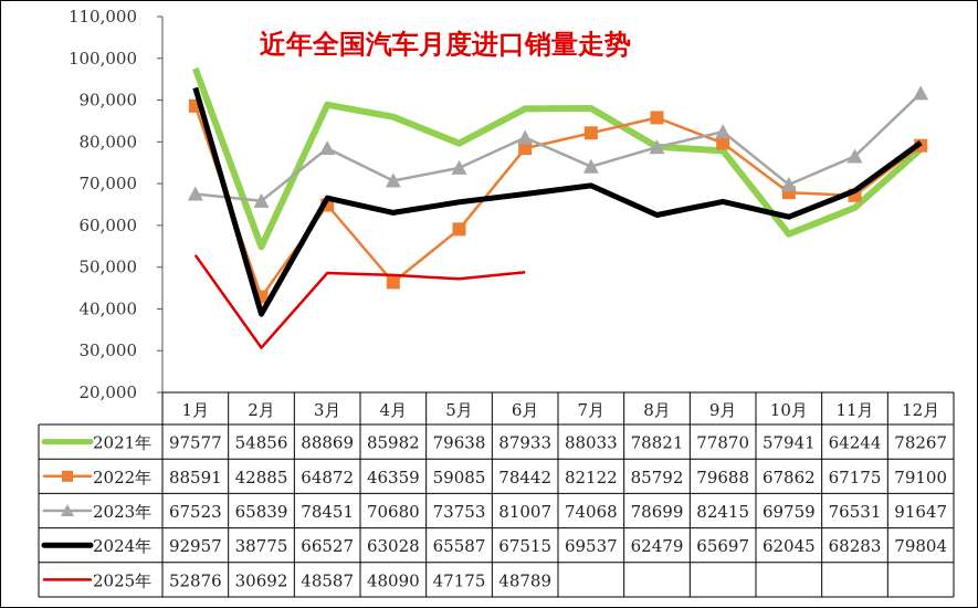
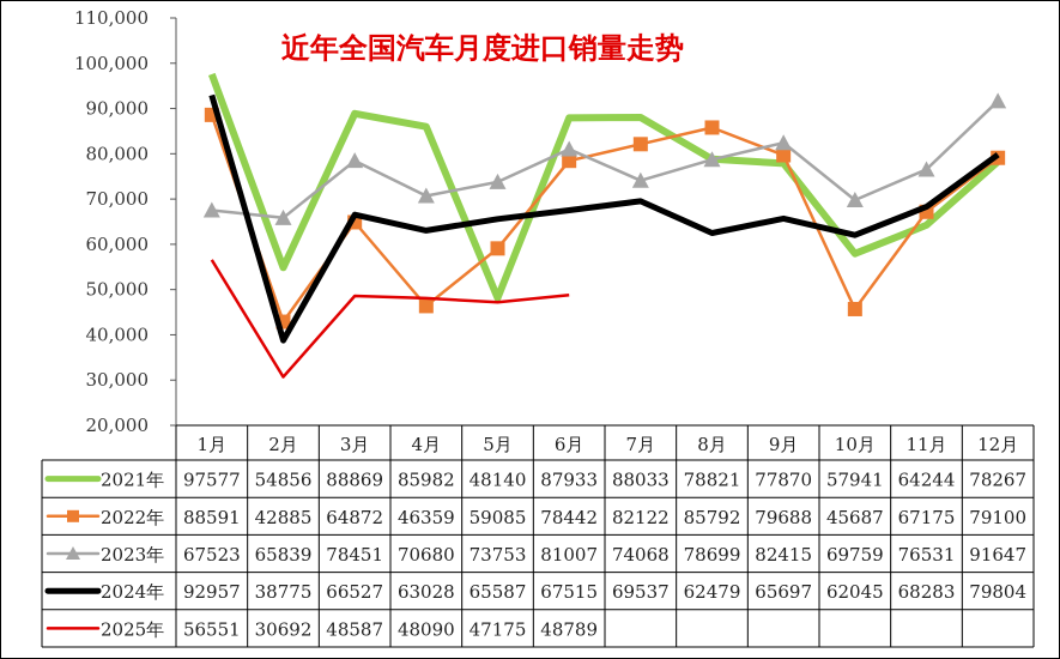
2025年/1月: 52876 -> 56551
2021年/5月: 79638 -> 48140
2022年/10月: 67862 -> 45687
